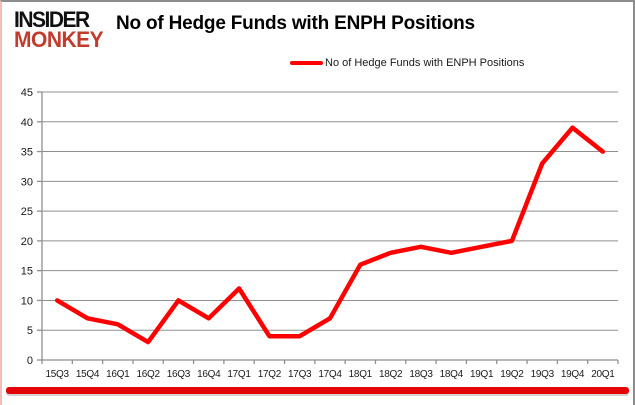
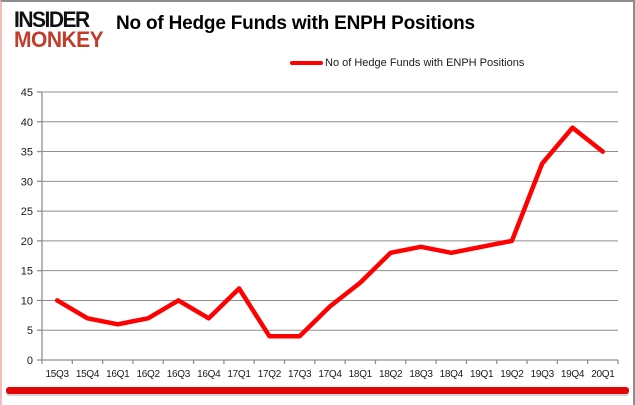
16Q2: 3 -> 7
17Q4: 7 -> 9
18Q1: 16 -> 13
